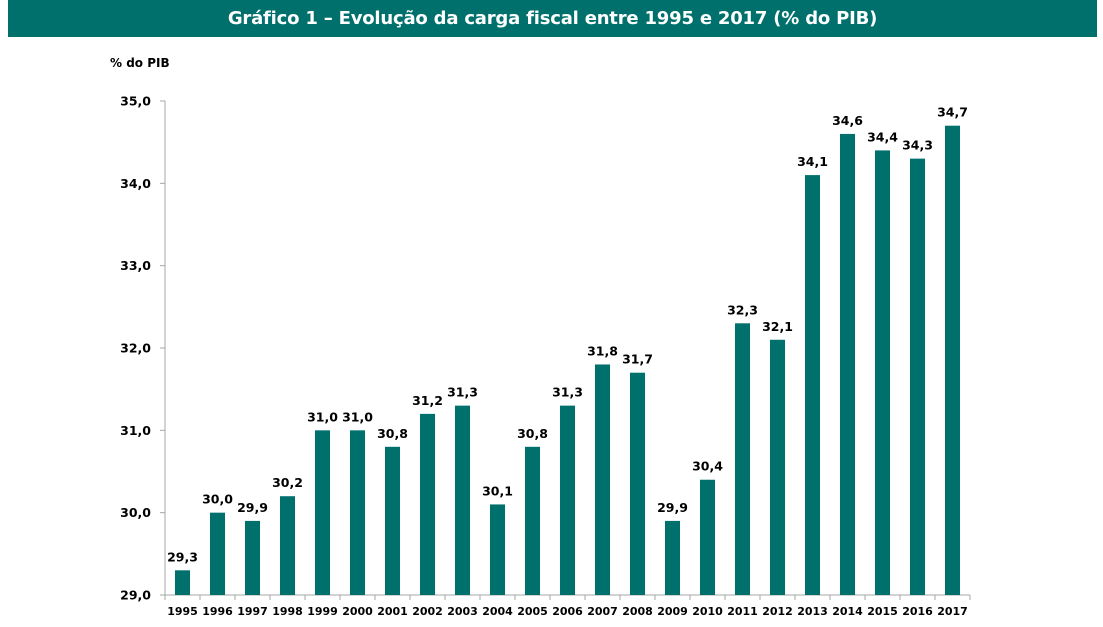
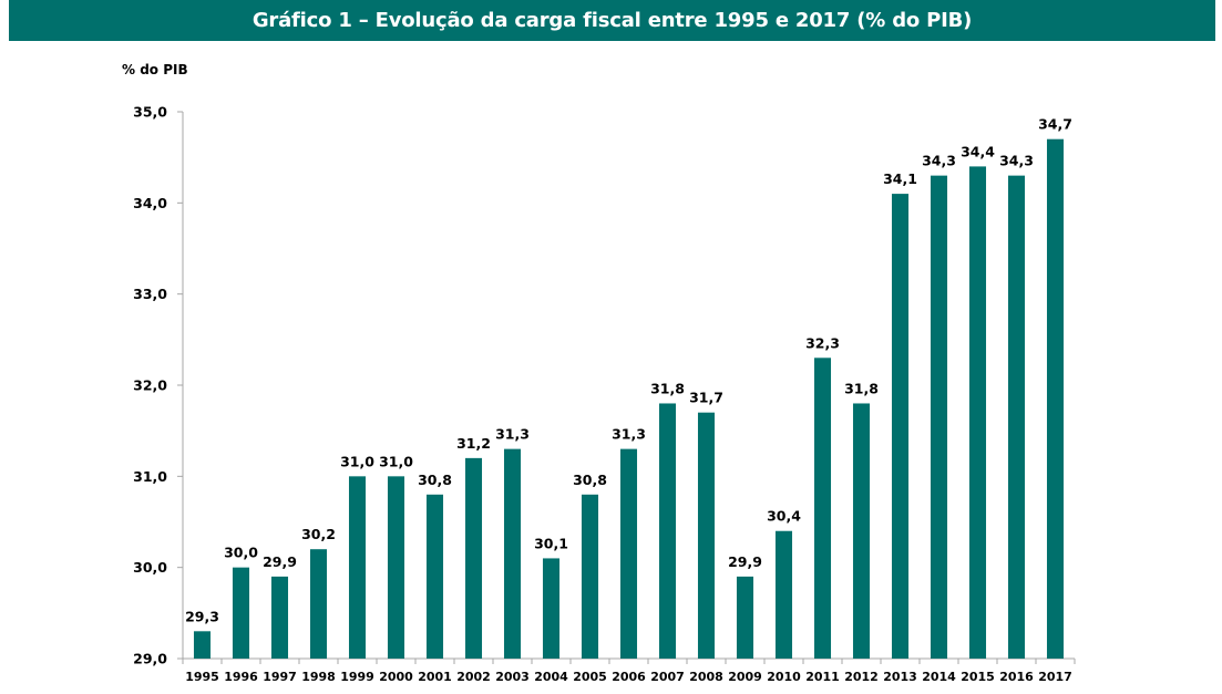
2012: 32,1 -> 31,8
2014: 34,6 -> 34,3
